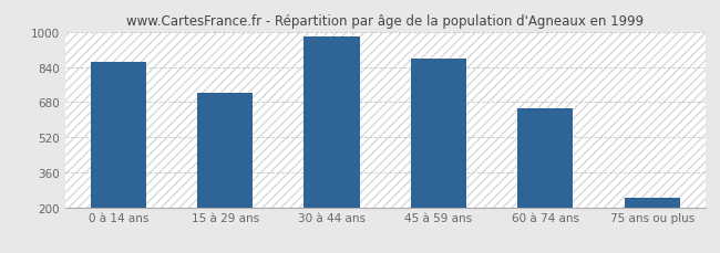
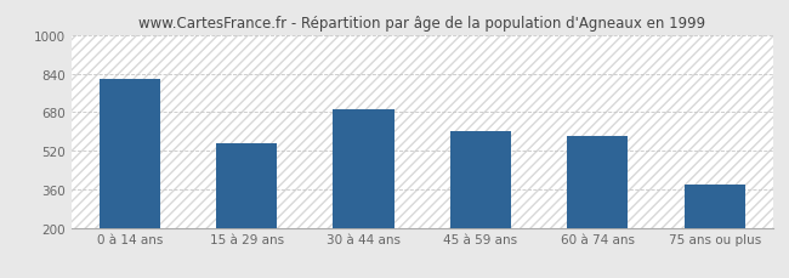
0 à 14 ans: 860 -> 820
15 à 29 ans: 720 -> 550
30 à 44 ans: 980 -> 690
45 à 59 ans: 880 -> 600
60 à 74 ans: 650 -> 580
75 ans ou plus: 240 -> 380
